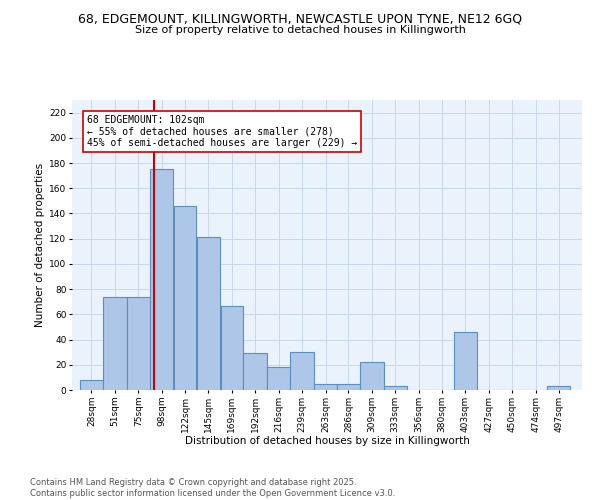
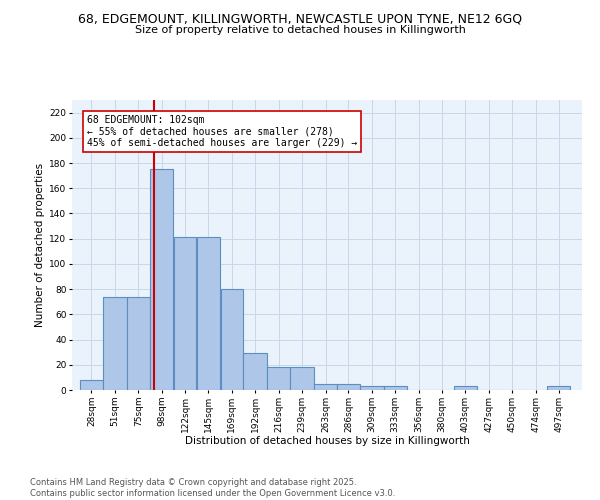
122sqm: 146 -> 121
169sqm: 67 -> 80
239sqm: 30 -> 18
309sqm: 22 -> 3
403sqm: 46 -> 3
